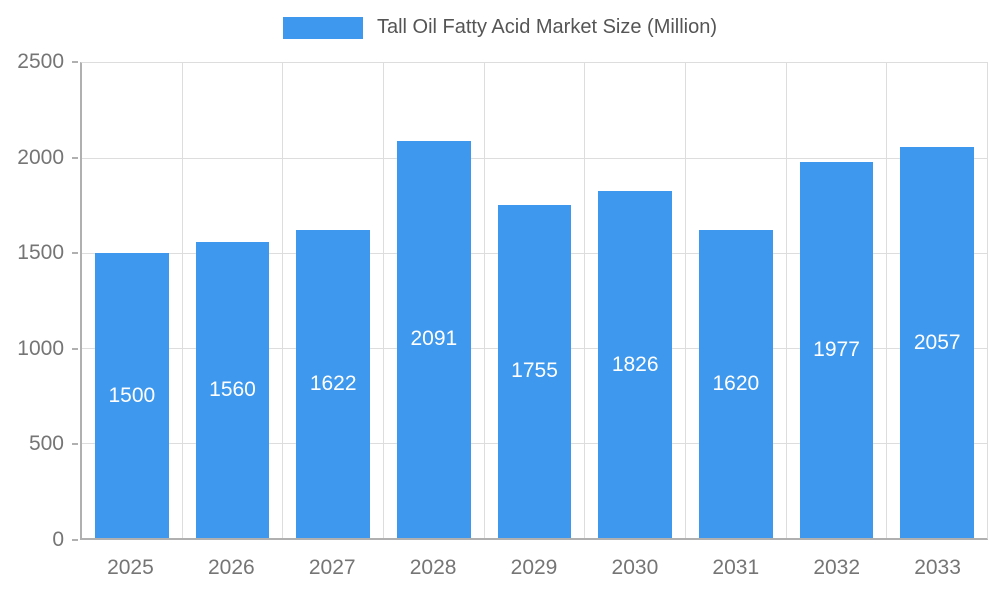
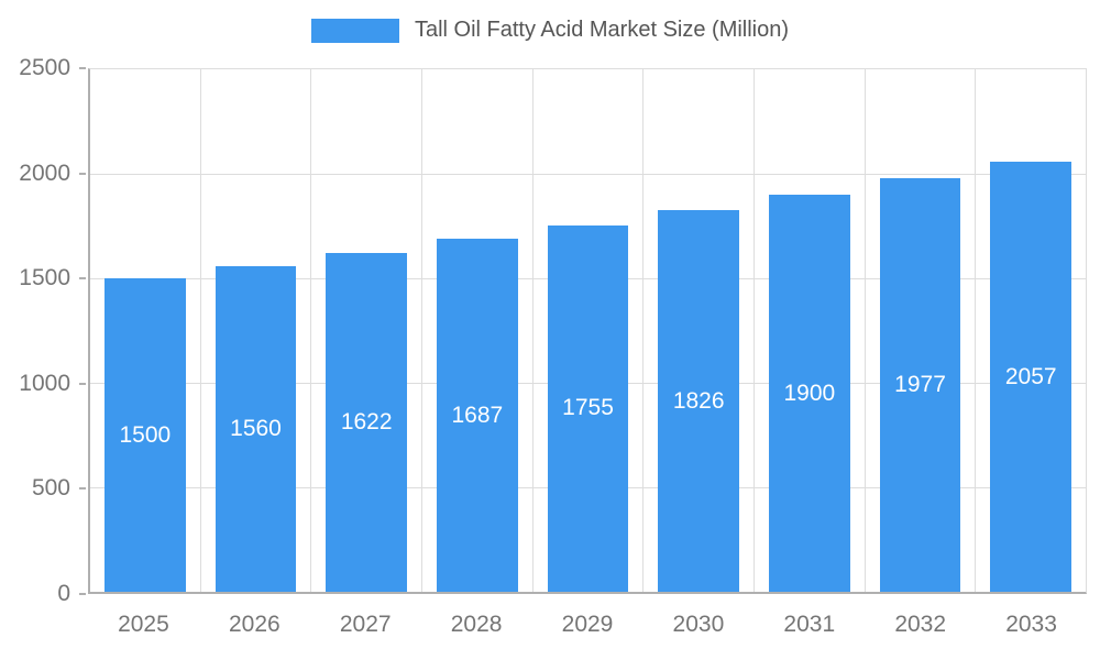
2028: 2091 -> 1687
2031: 1620 -> 1900
